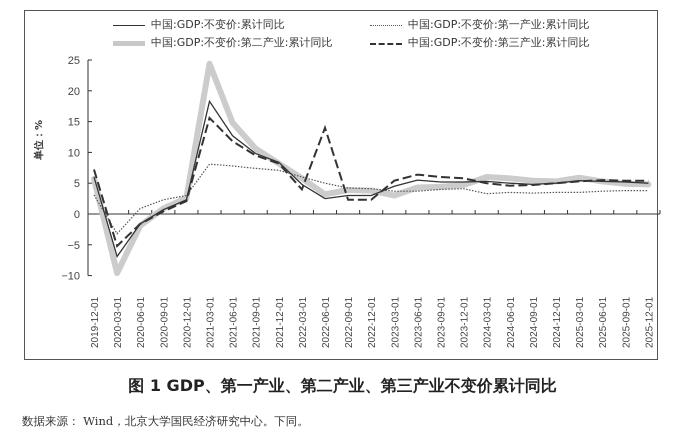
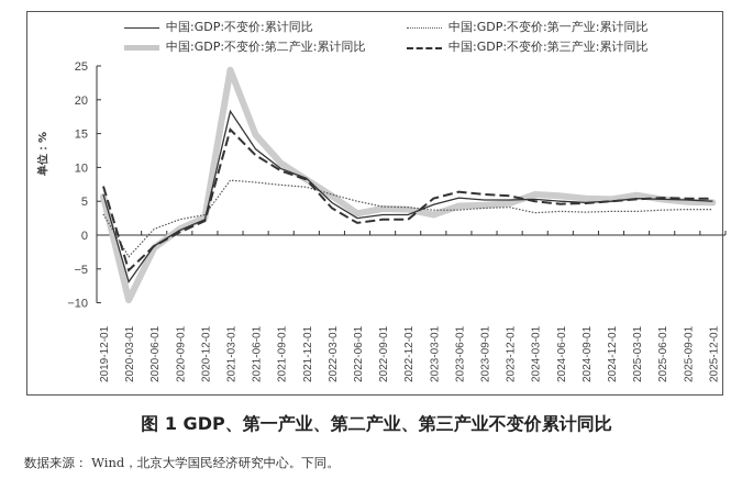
中国:GDP:不变价:第三产业:累计同比/2022-06-01: 14 -> 2
